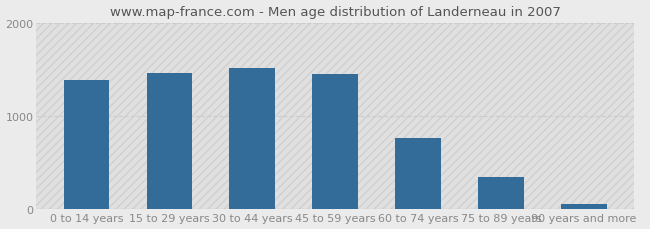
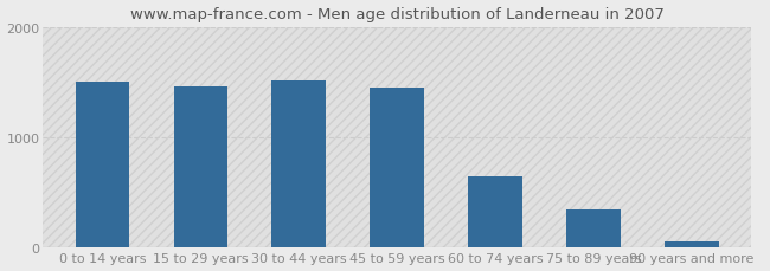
0 to 14 years: 1390 -> 1500
60 to 74 years: 760 -> 640
